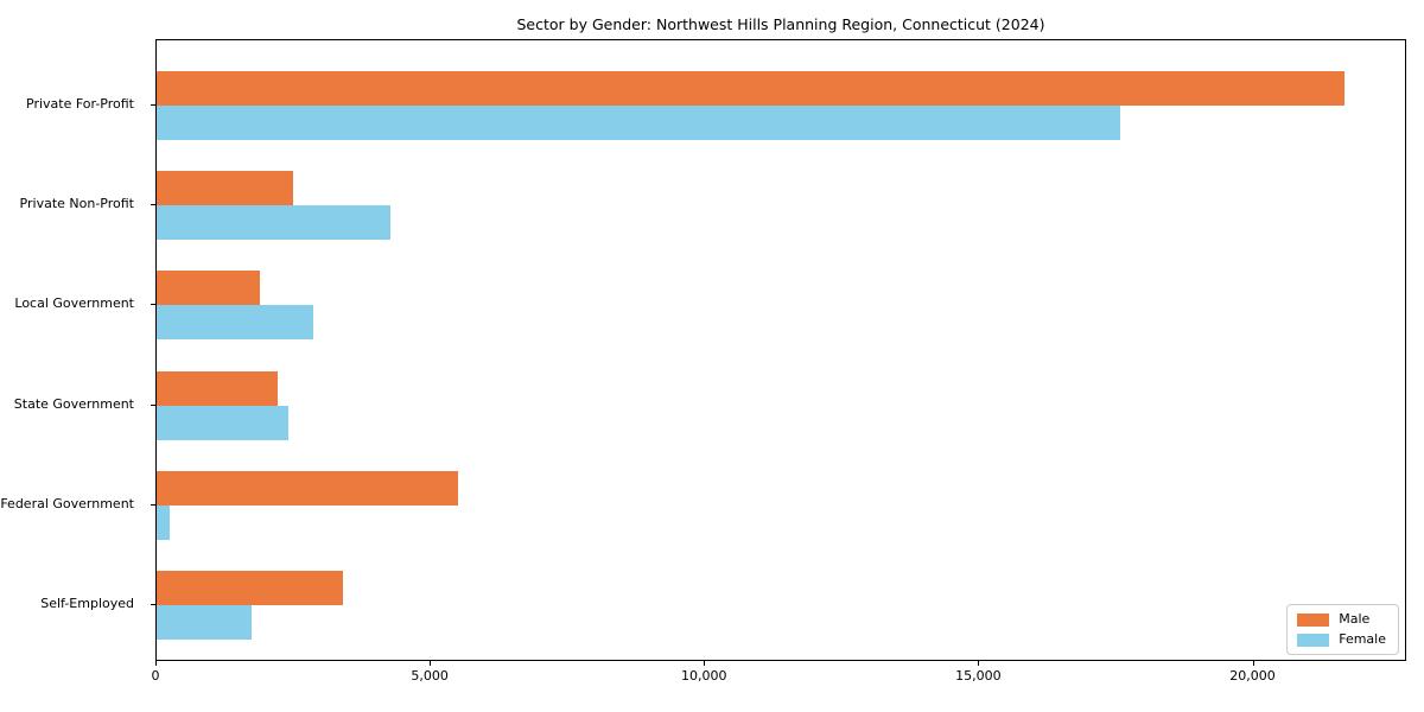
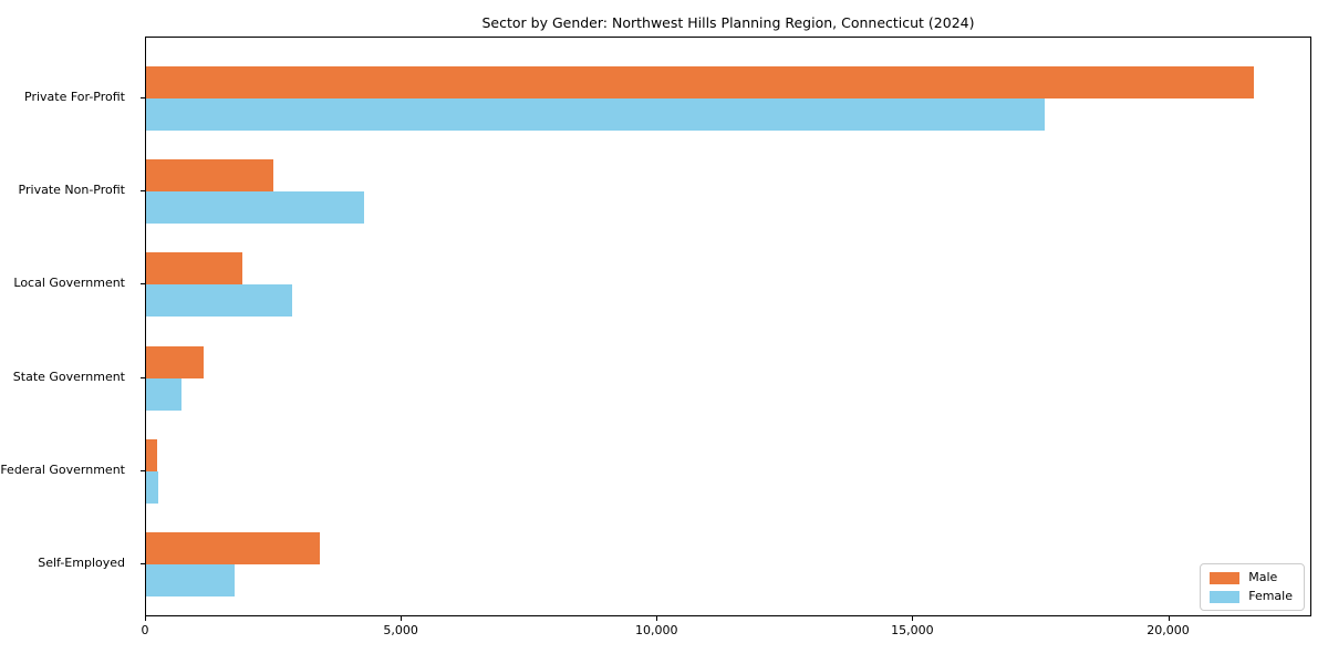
Male/State Government: 2200 -> 1100
Female/State Government: 2400 -> 700
Male/Federal Government: 5500 -> 200
